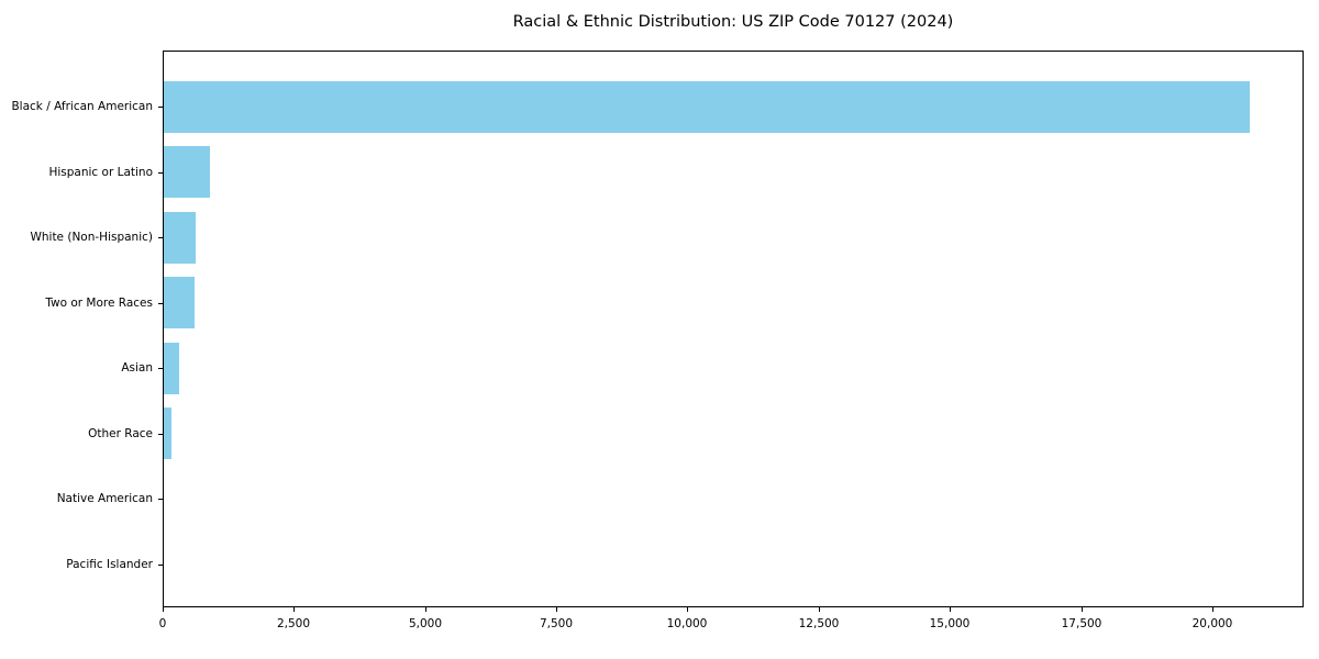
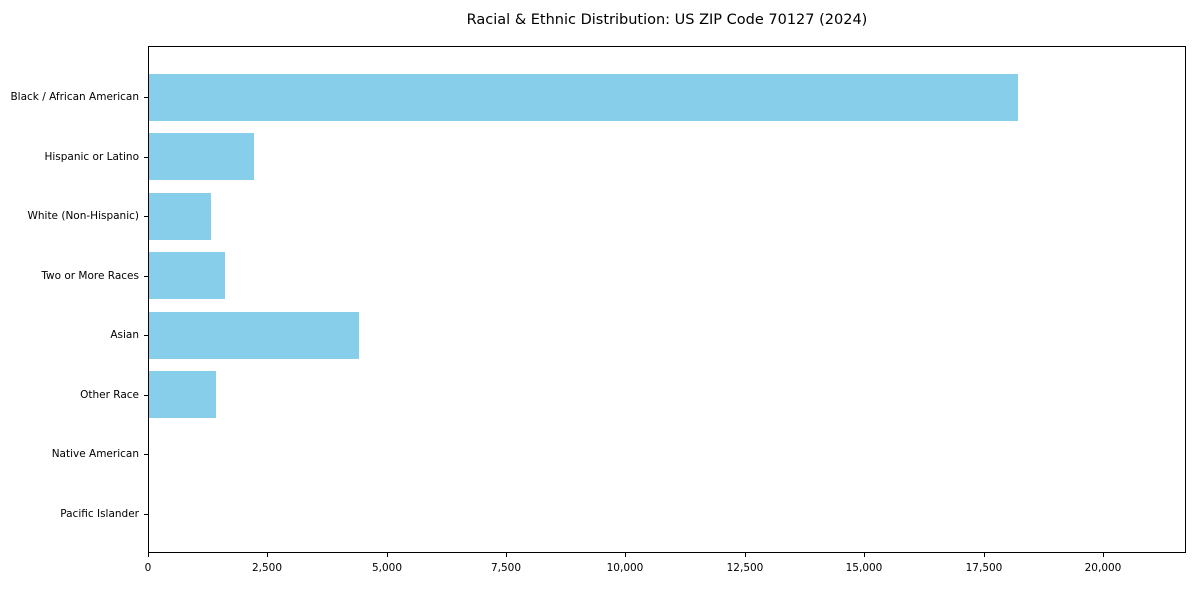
Black / African American: 20700 -> 18200
Hispanic or Latino: 900 -> 2200
White (Non-Hispanic): 600 -> 1300
Two or More Races: 600 -> 1600
Asian: 300 -> 4400
Other Race: 100 -> 1400
